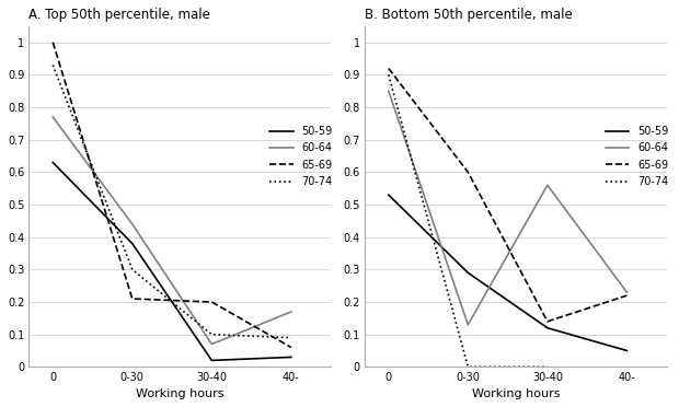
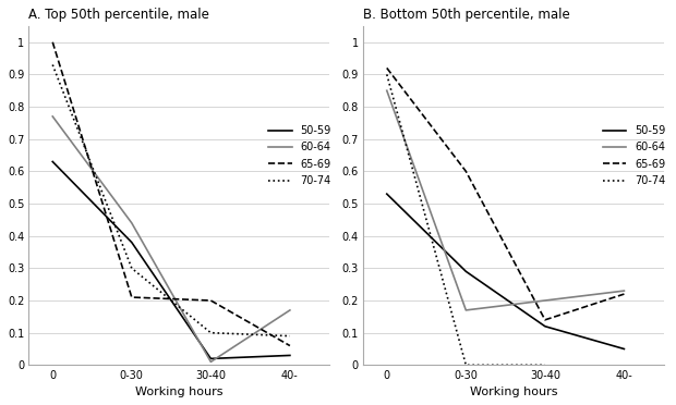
A. Top 50th percentile, male/60-64/30-40: 0.07 -> 0.01
B. Bottom 50th percentile, male/60-64/0-30: 0.13 -> 0.17
B. Bottom 50th percentile, male/60-64/30-40: 0.56 -> 0.20
